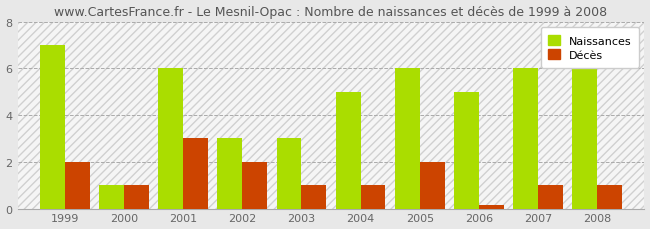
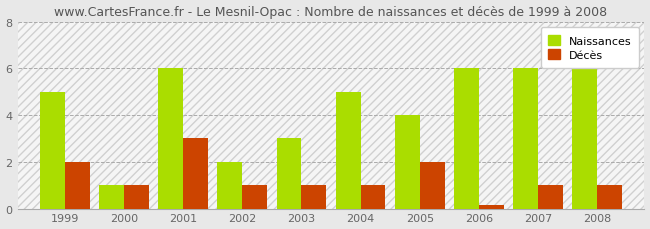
Naissances/1999: 7.0 -> 5.0
Naissances/2002: 3.0 -> 2.0
Décès/2002: 2.00 -> 1.00
Naissances/2005: 6.0 -> 4.0
Naissances/2006: 5.0 -> 6.0
